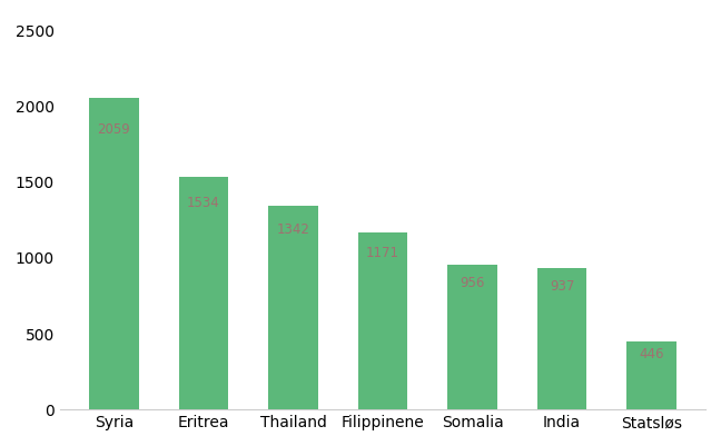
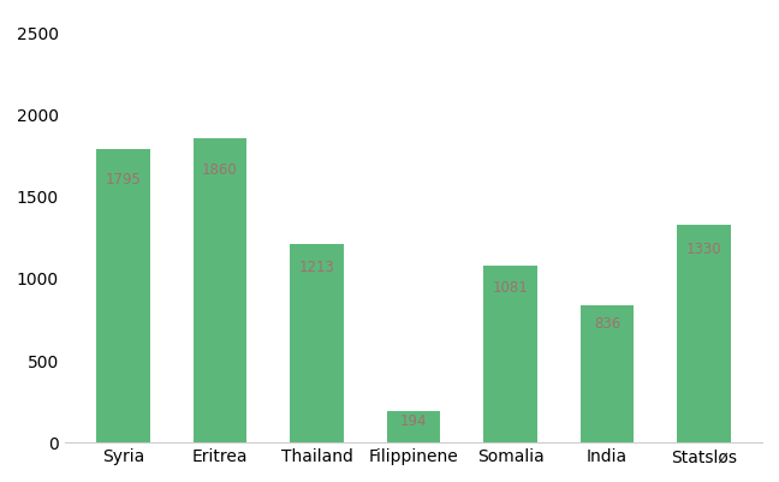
Syria: 2059 -> 1795
Eritrea: 1534 -> 1860
Thailand: 1342 -> 1213
Filippinene: 1171 -> 194
Somalia: 956 -> 1081
India: 937 -> 836
Statsløs: 446 -> 1330
